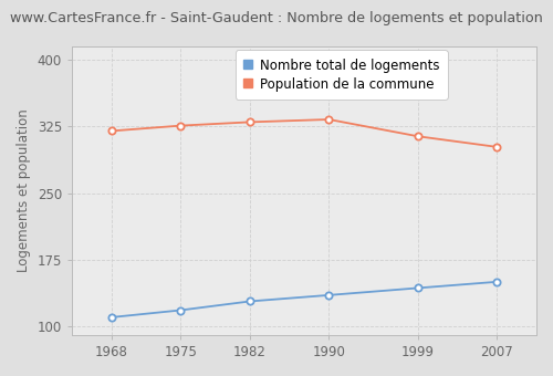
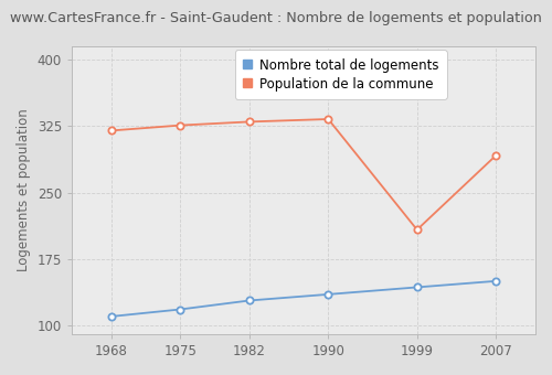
Population de la commune/1999: 314 -> 208
Population de la commune/2007: 302 -> 292
